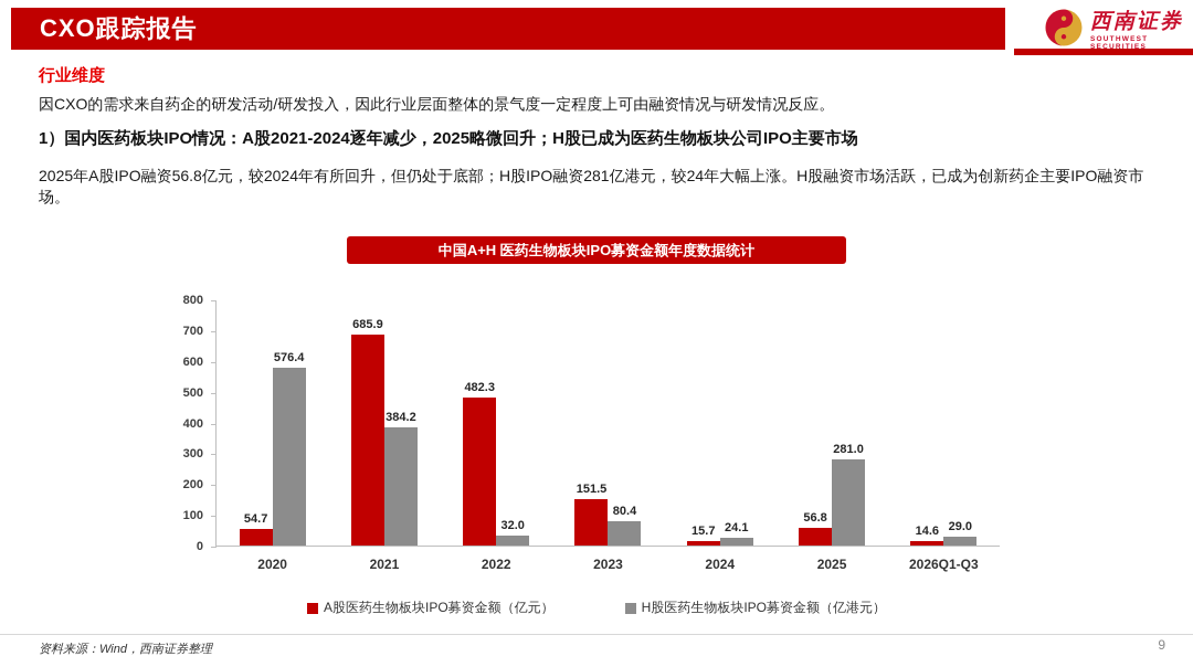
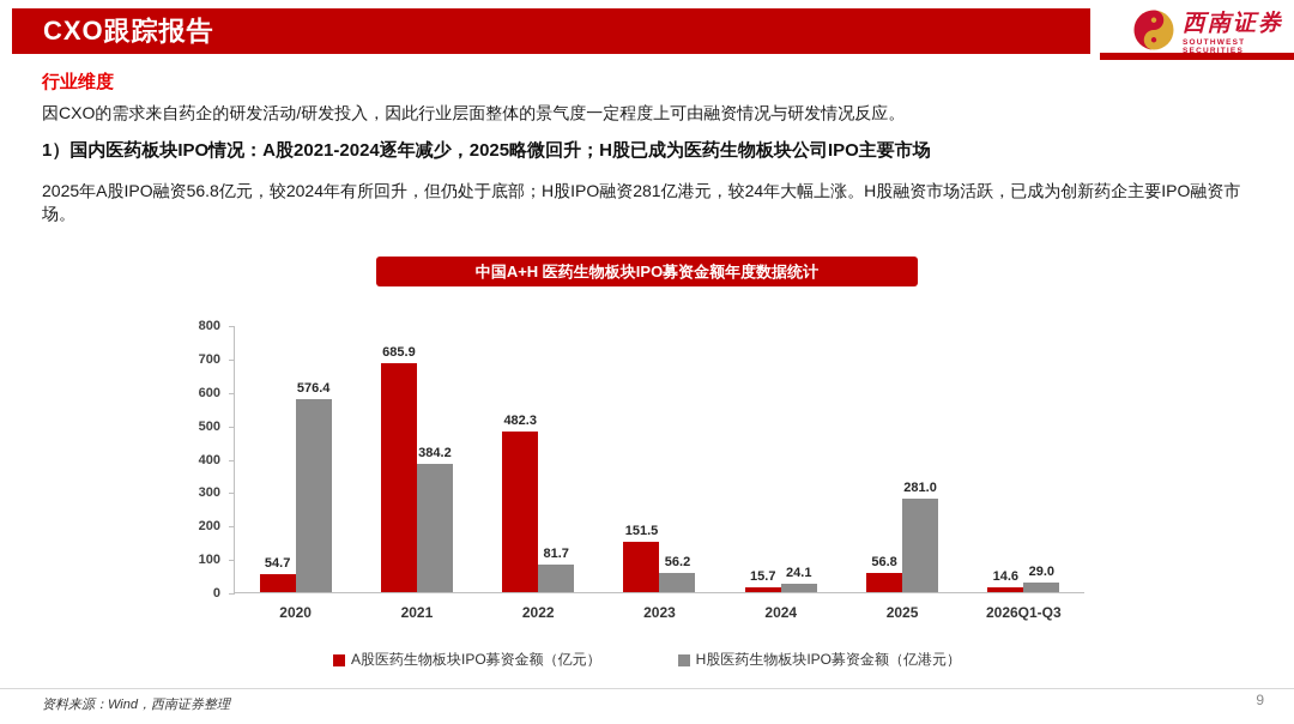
H股医药生物板块IPO募资金额（亿港元）/2022: 32.0 -> 81.7
H股医药生物板块IPO募资金额（亿港元）/2023: 80.4 -> 56.2
